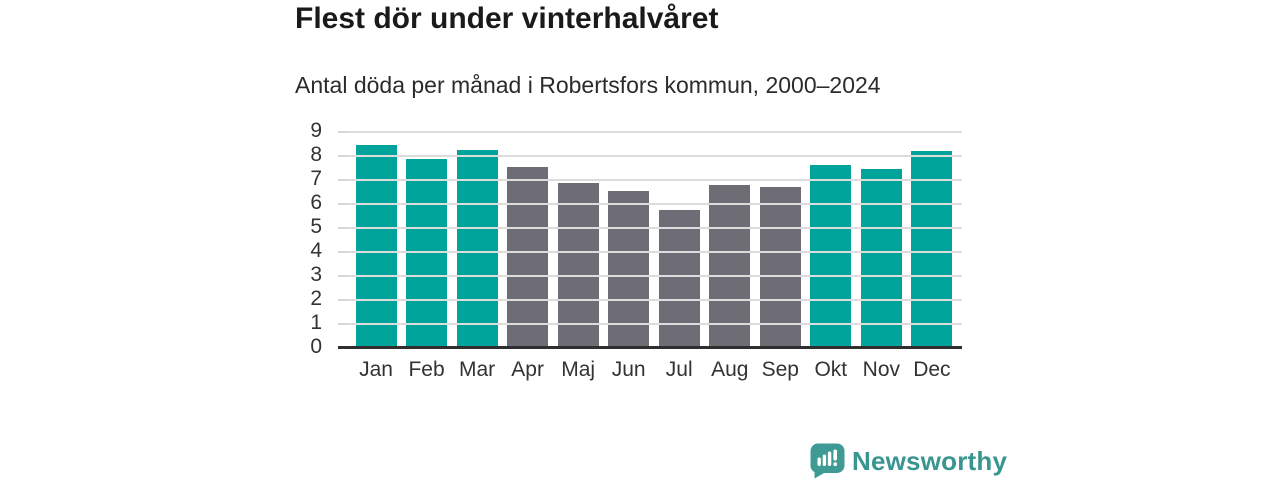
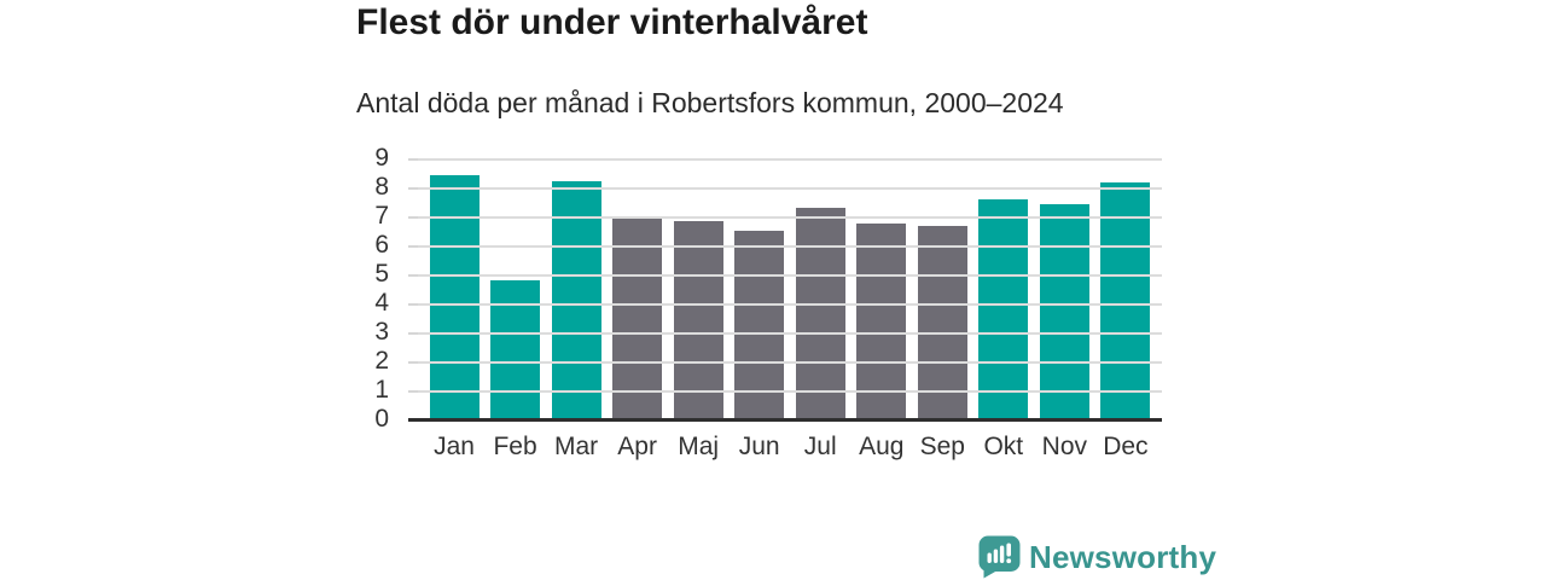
Feb: 7.8 -> 4.8
Apr: 7.5 -> 6.9
Jul: 5.7 -> 7.3
